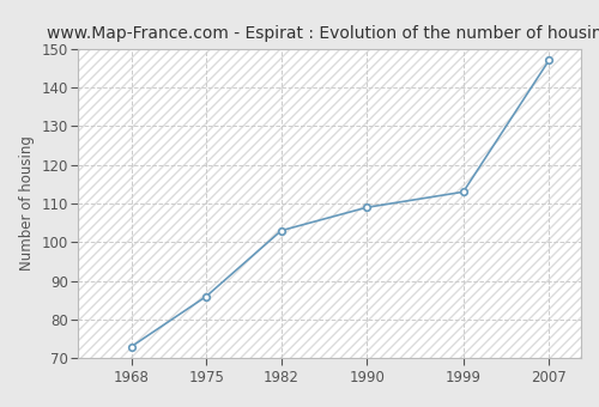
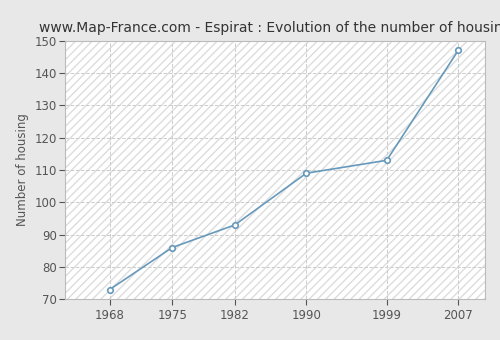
1982: 103 -> 93
